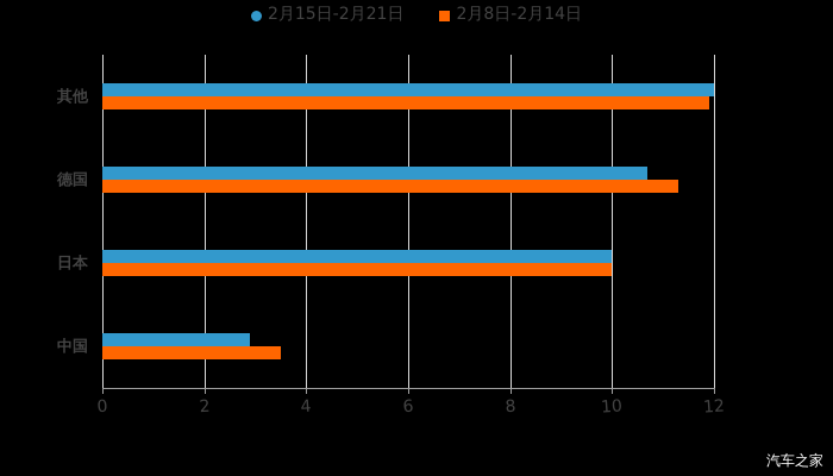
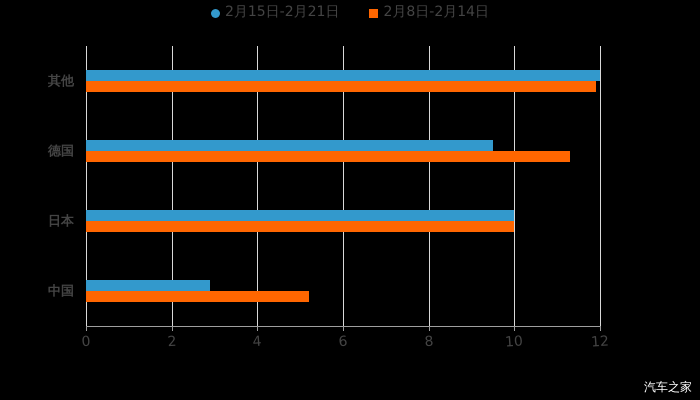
2月15日-2月21日/德国: 10.7 -> 9.5
2月8日-2月14日/中国: 3.5 -> 5.2
